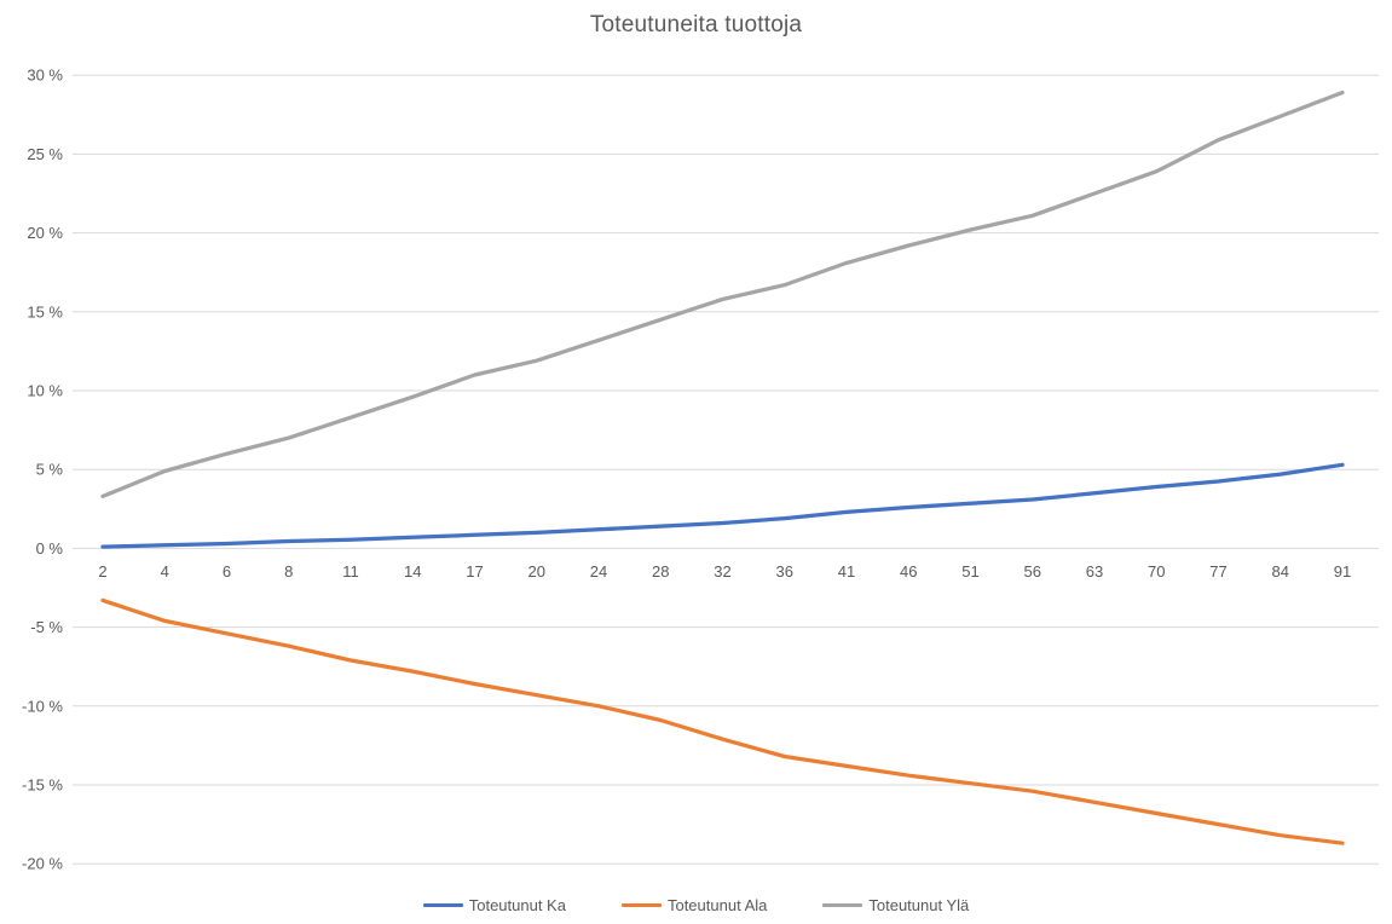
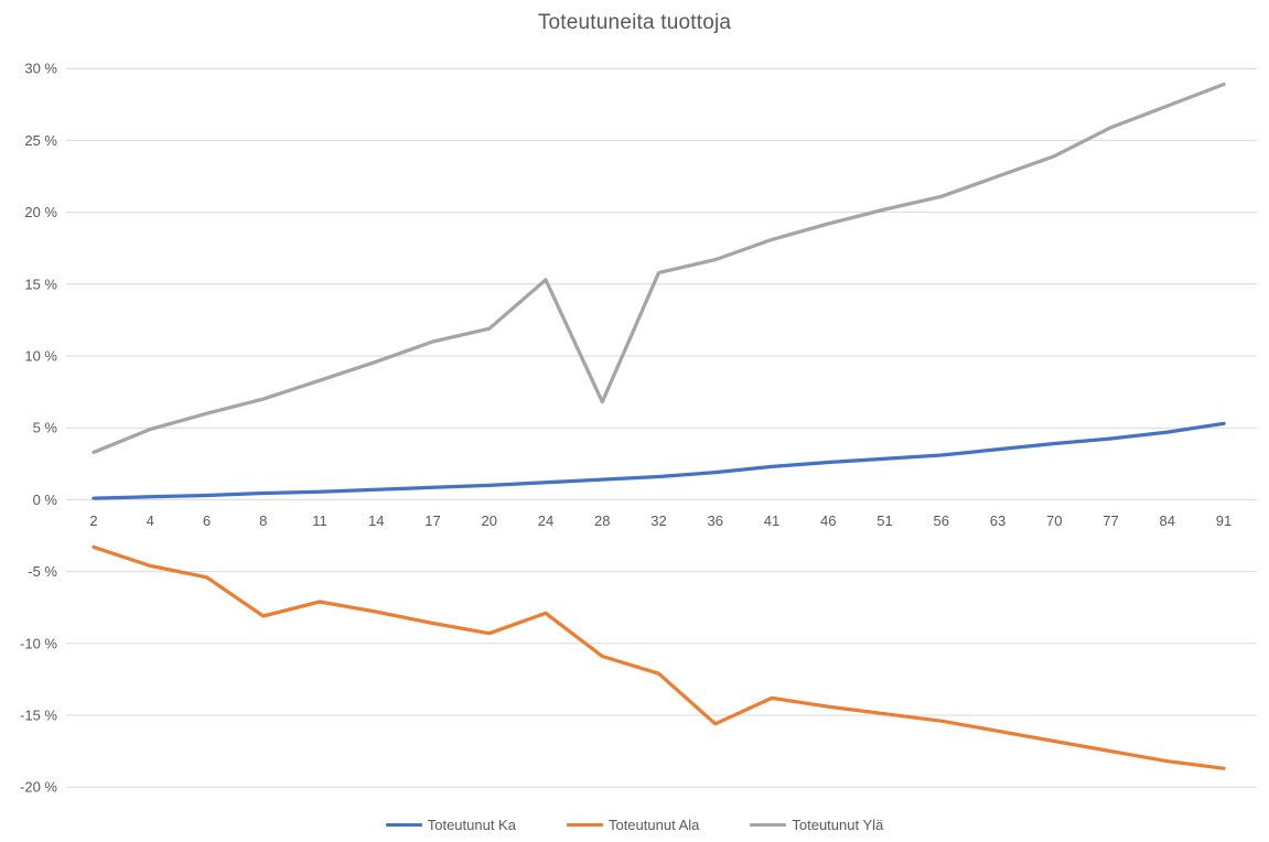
Toteutunut Ala/8: -6.2% -> -8.1%
Toteutunut Ala/24: -10.0% -> -7.9%
Toteutunut Ylä/24: 13.2% -> 15.3%
Toteutunut Ylä/28: 14.5% -> 6.8%
Toteutunut Ala/36: -13.2% -> -15.6%
